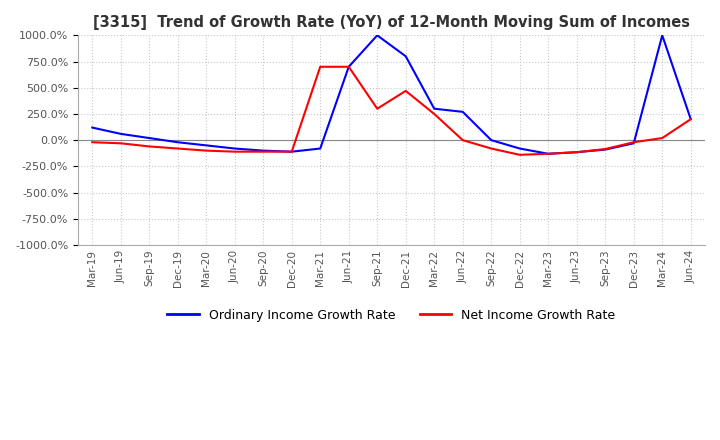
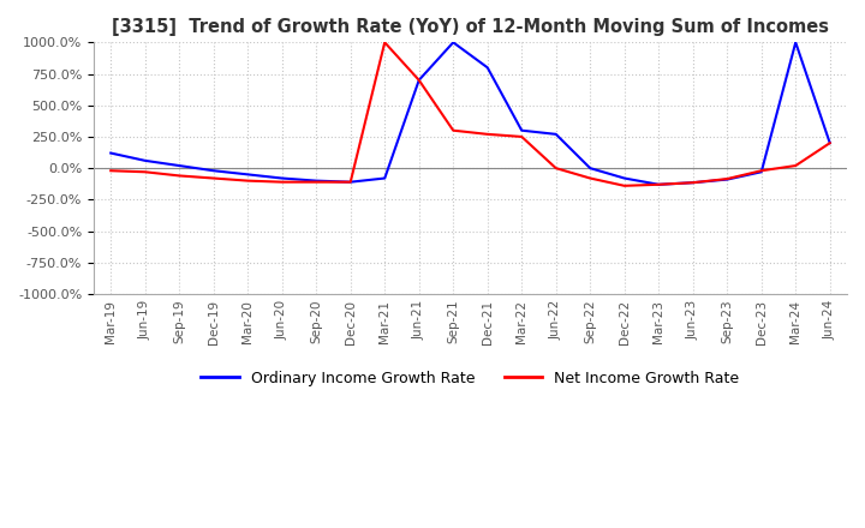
Net Income Growth Rate/Mar-21: 700% -> 1000%
Net Income Growth Rate/Dec-21: 470% -> 270%
